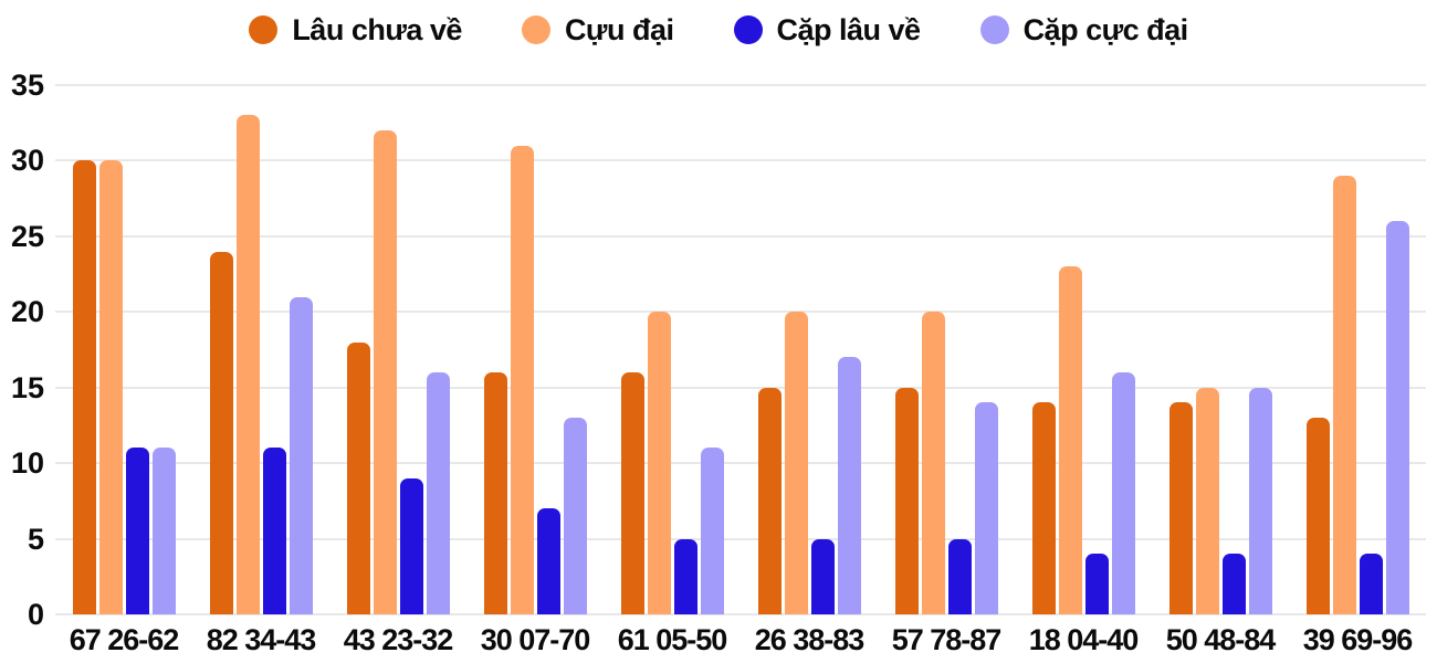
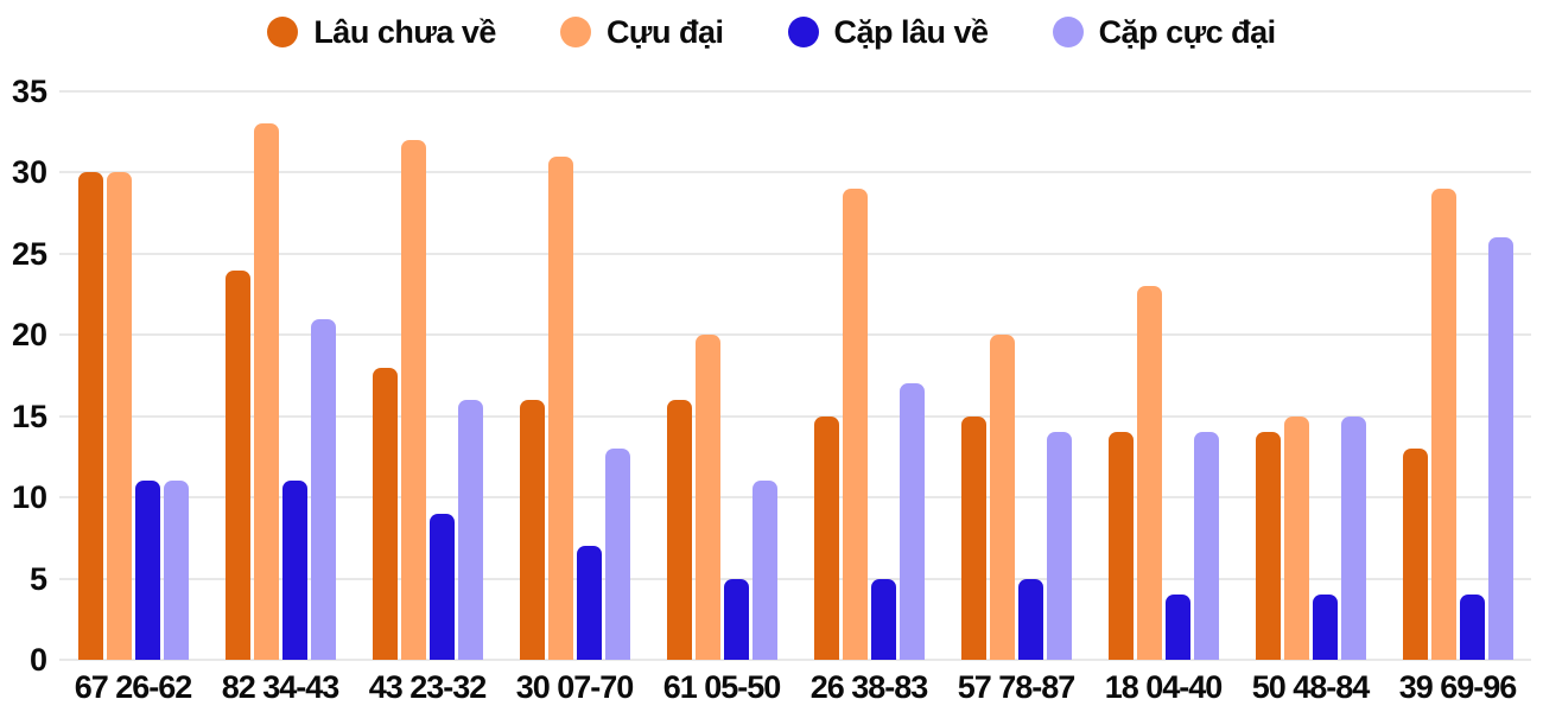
Cựu đại/26 38-83: 20 -> 29
Cặp cực đại/18 04-40: 16 -> 14
